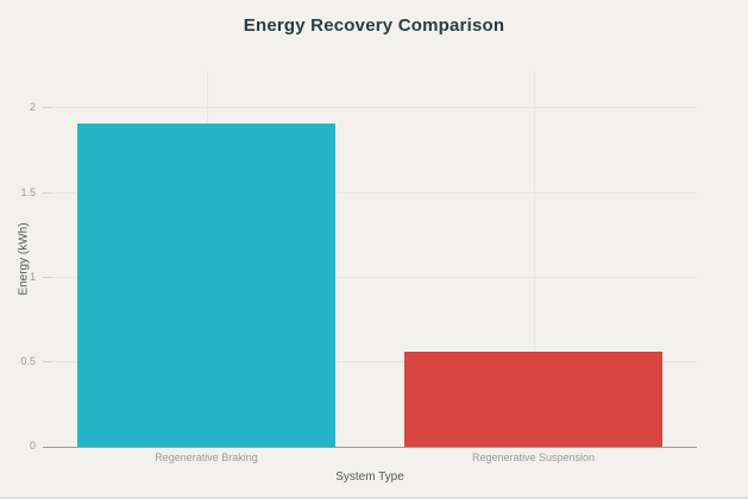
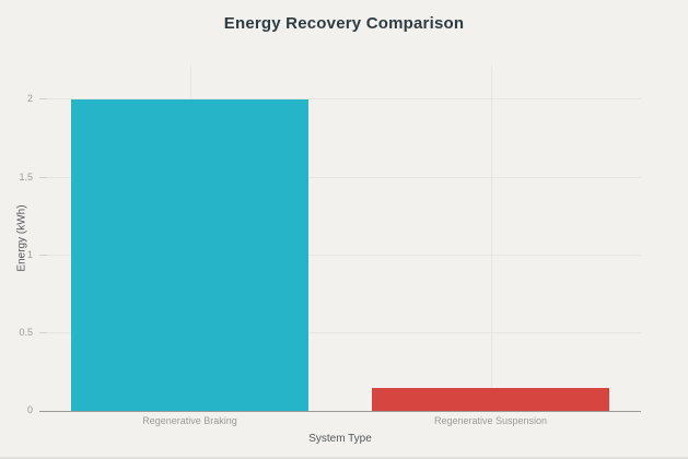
Regenerative Braking: 1.91 -> 2.00
Regenerative Suspension: 0.56 -> 0.15
